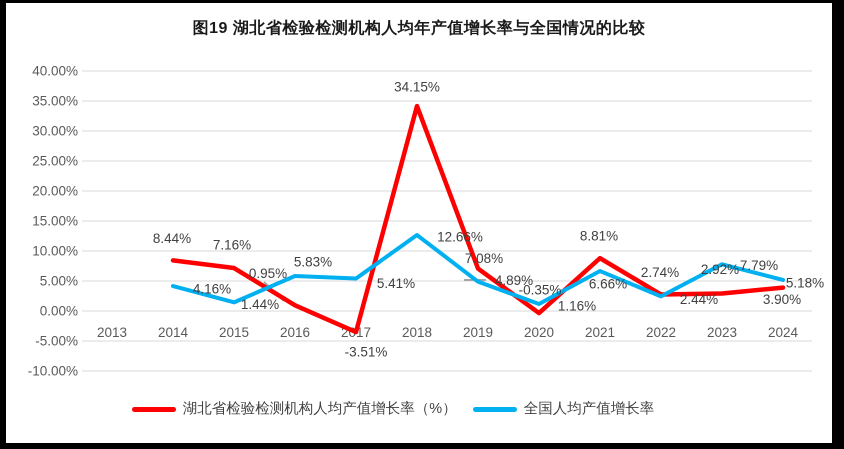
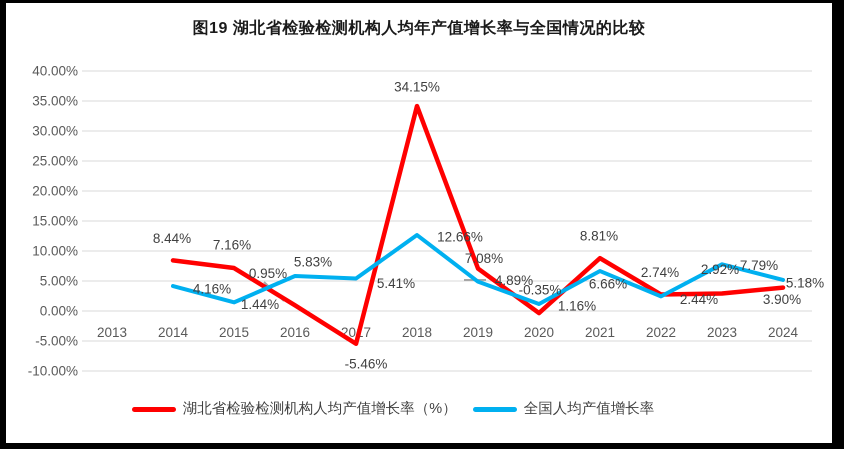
湖北省检验检测机构人均产值增长率（%）/2017: -3.51% -> -5.46%
